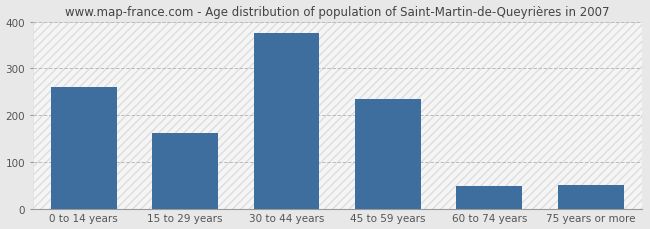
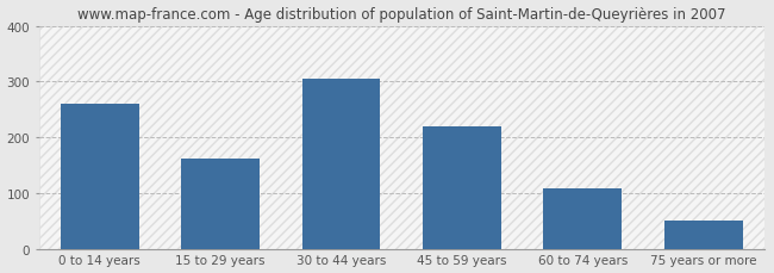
30 to 44 years: 375 -> 305
45 to 59 years: 235 -> 220
60 to 74 years: 50 -> 110
